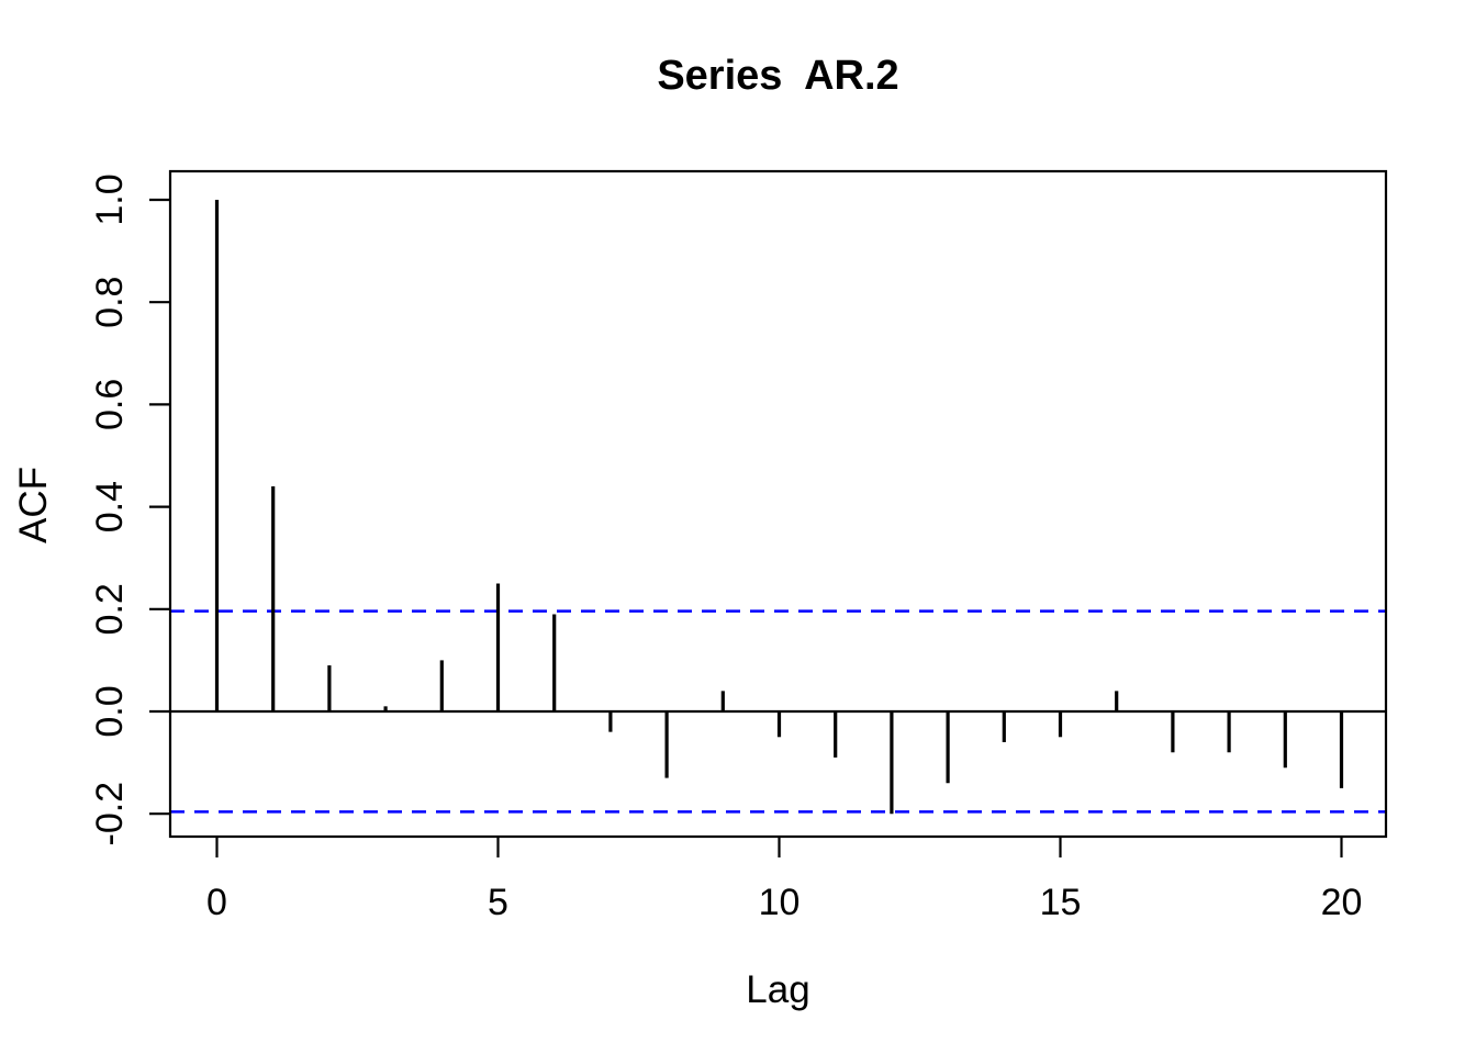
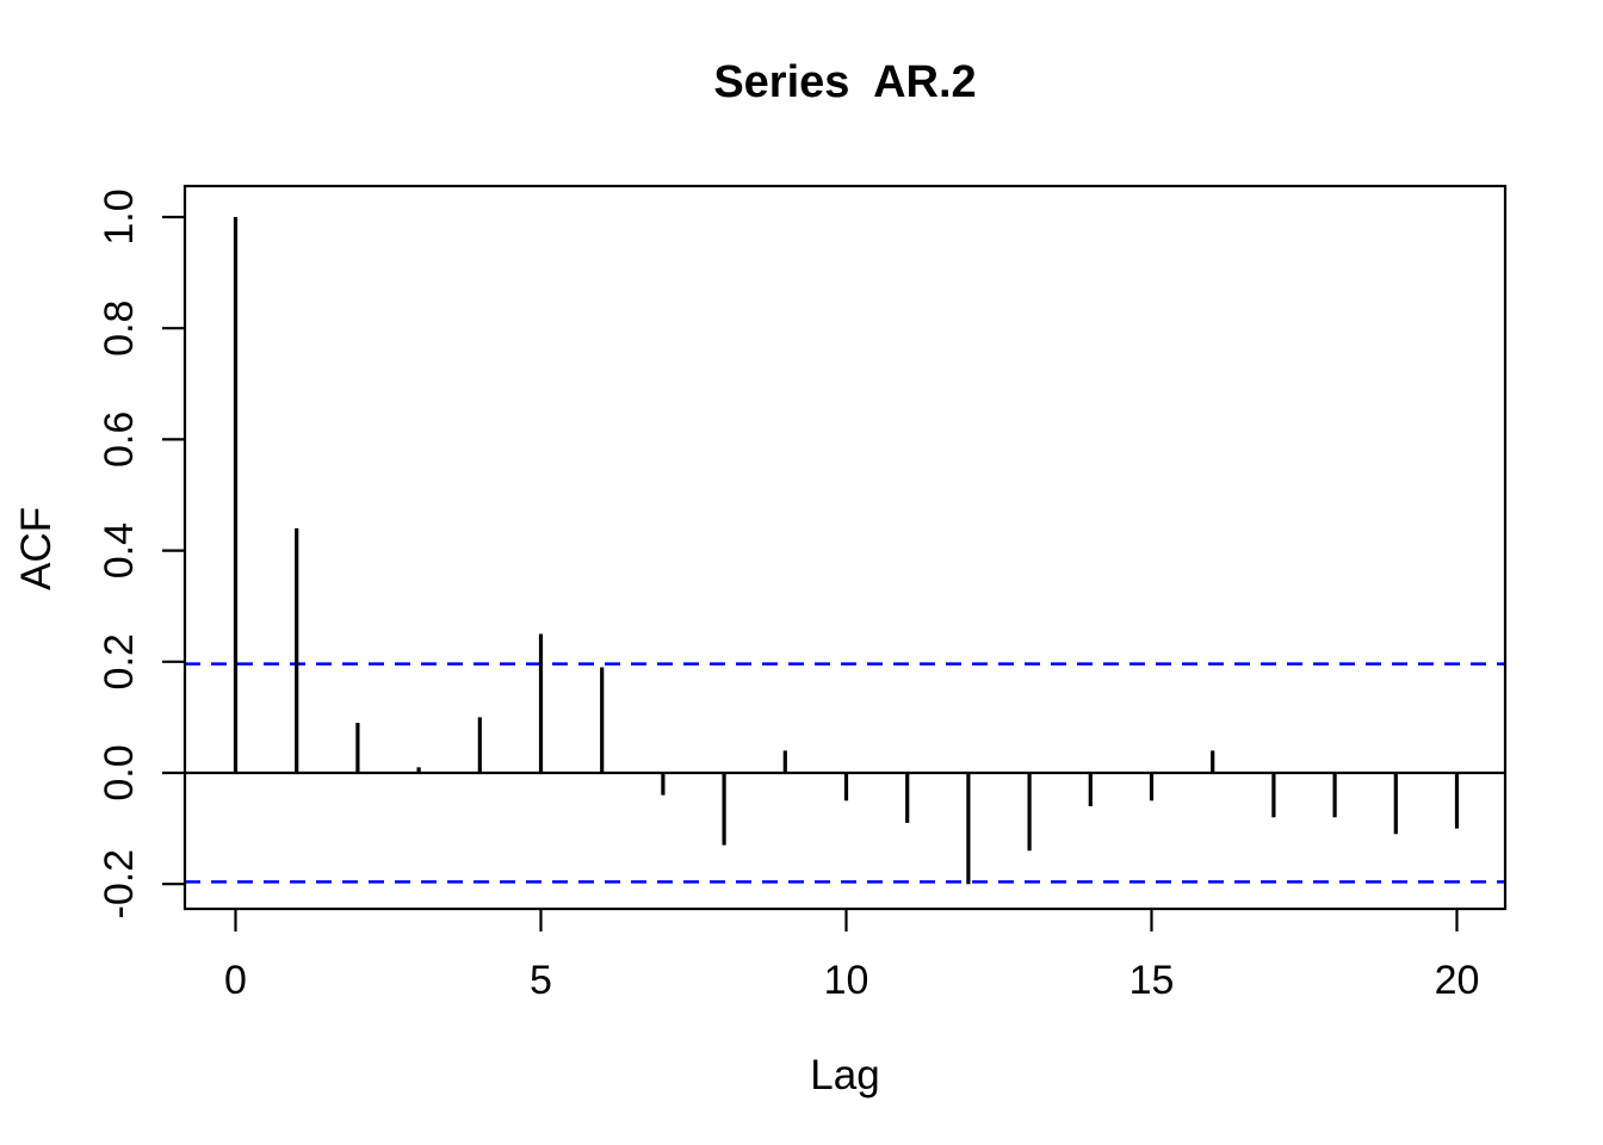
20: -0.15 -> -0.10
